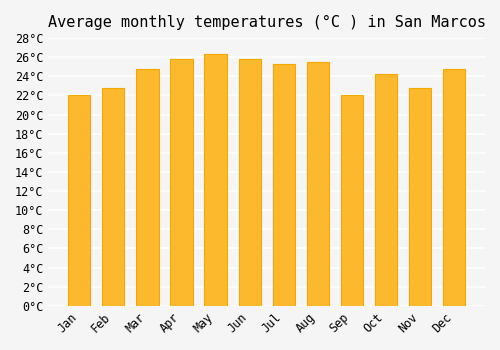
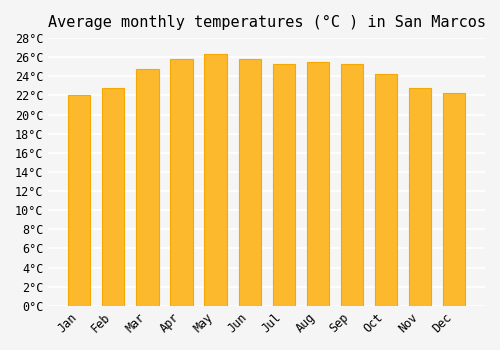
Sep: 22.0°C -> 25.3°C
Dec: 24.8°C -> 22.3°C
